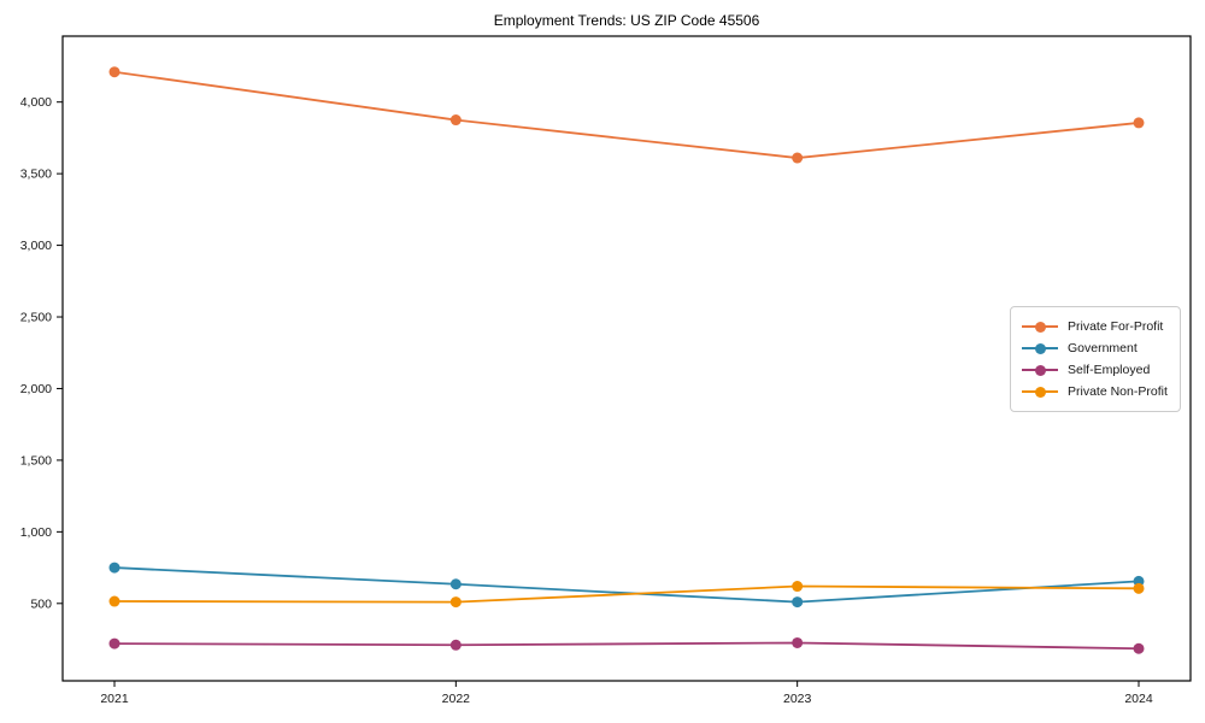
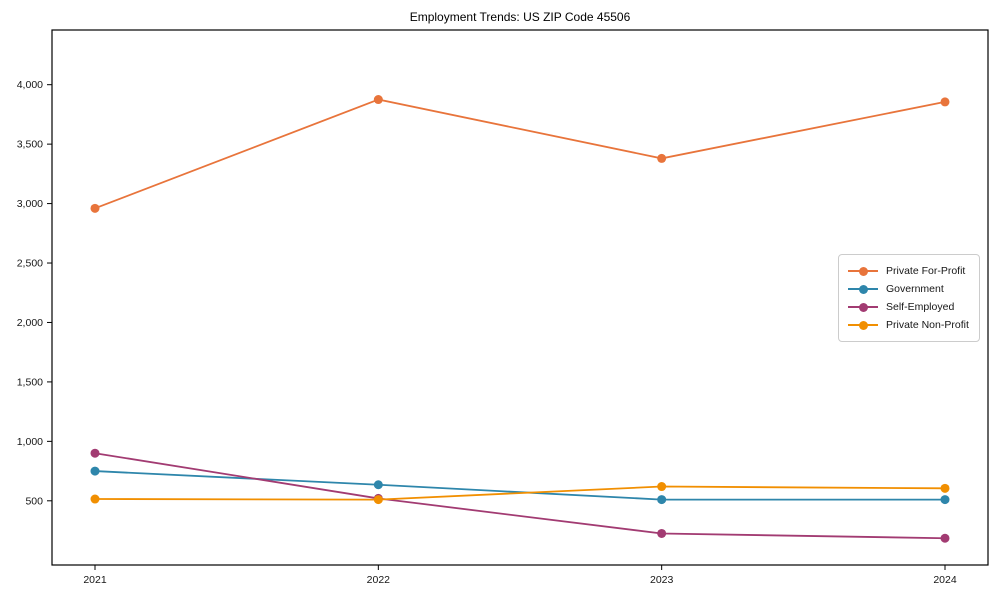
Private For-Profit/2021: 4210 -> 2960
Self-Employed/2021: 220 -> 900
Self-Employed/2022: 210 -> 520
Private For-Profit/2023: 3610 -> 3380
Government/2024: 660 -> 510
